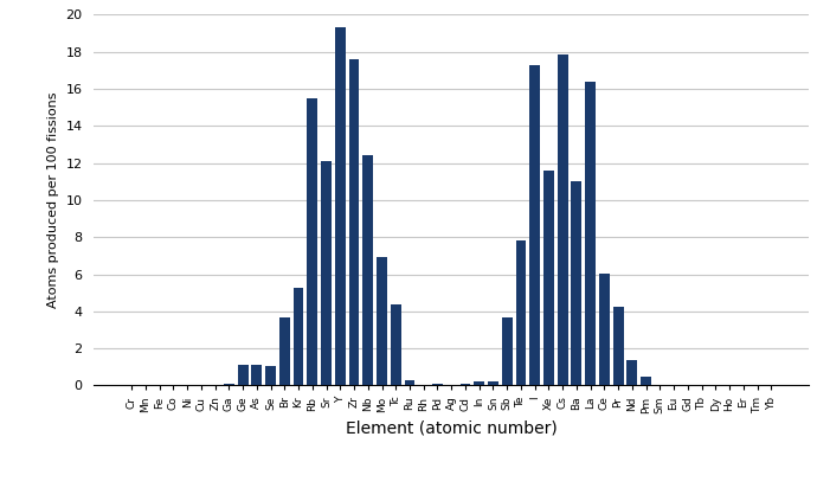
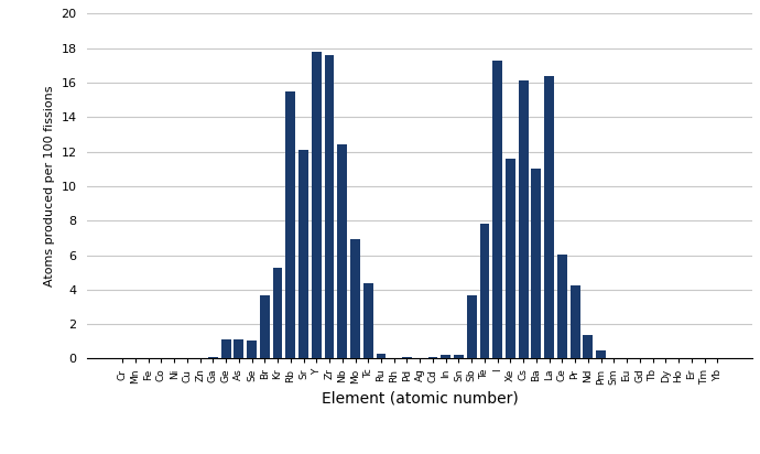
Y: 19.3 -> 17.8
Cs: 17.9 -> 16.1
